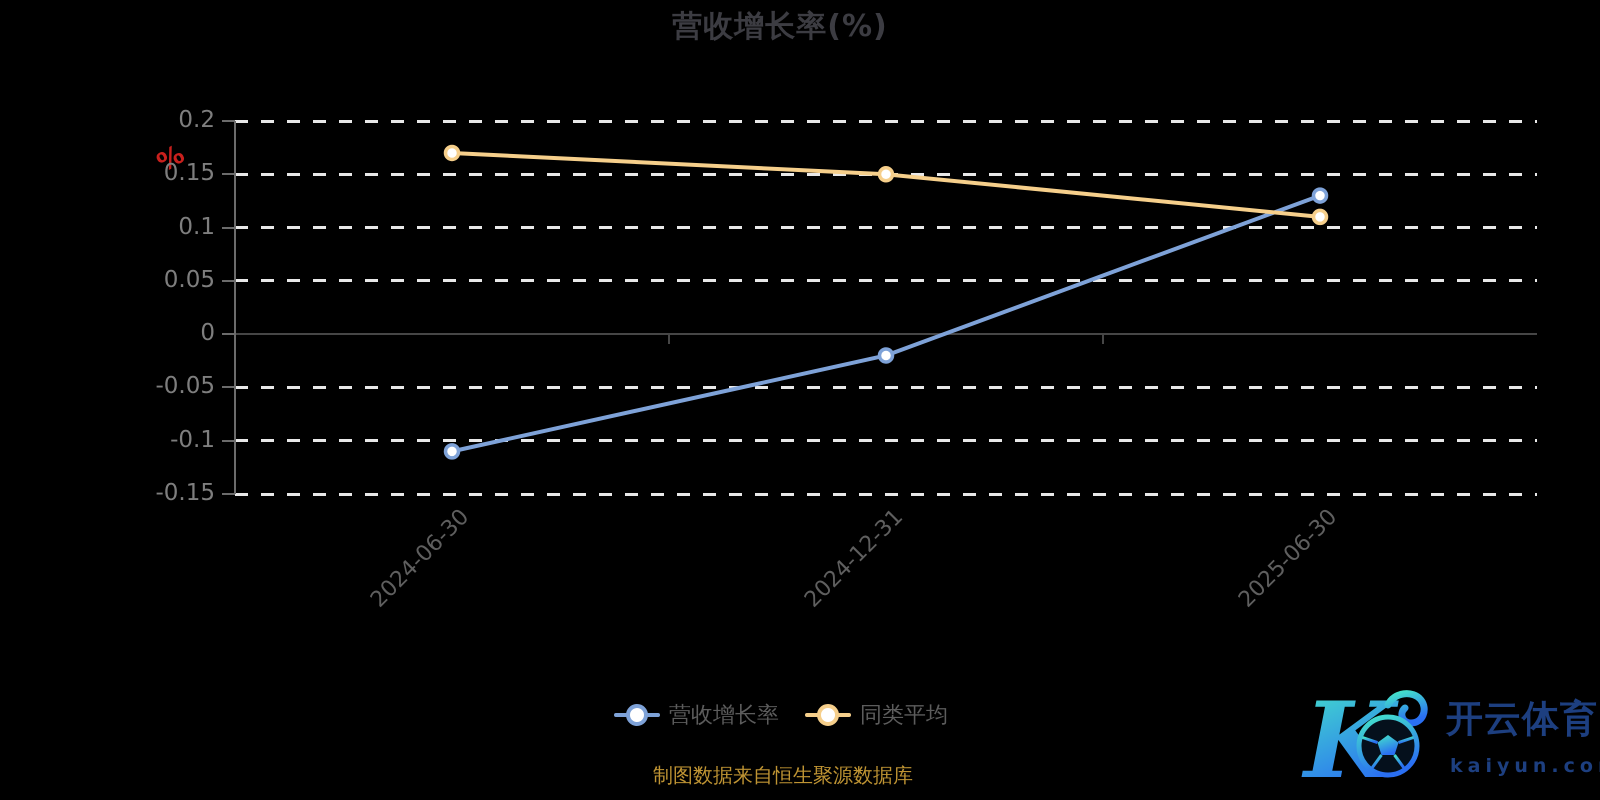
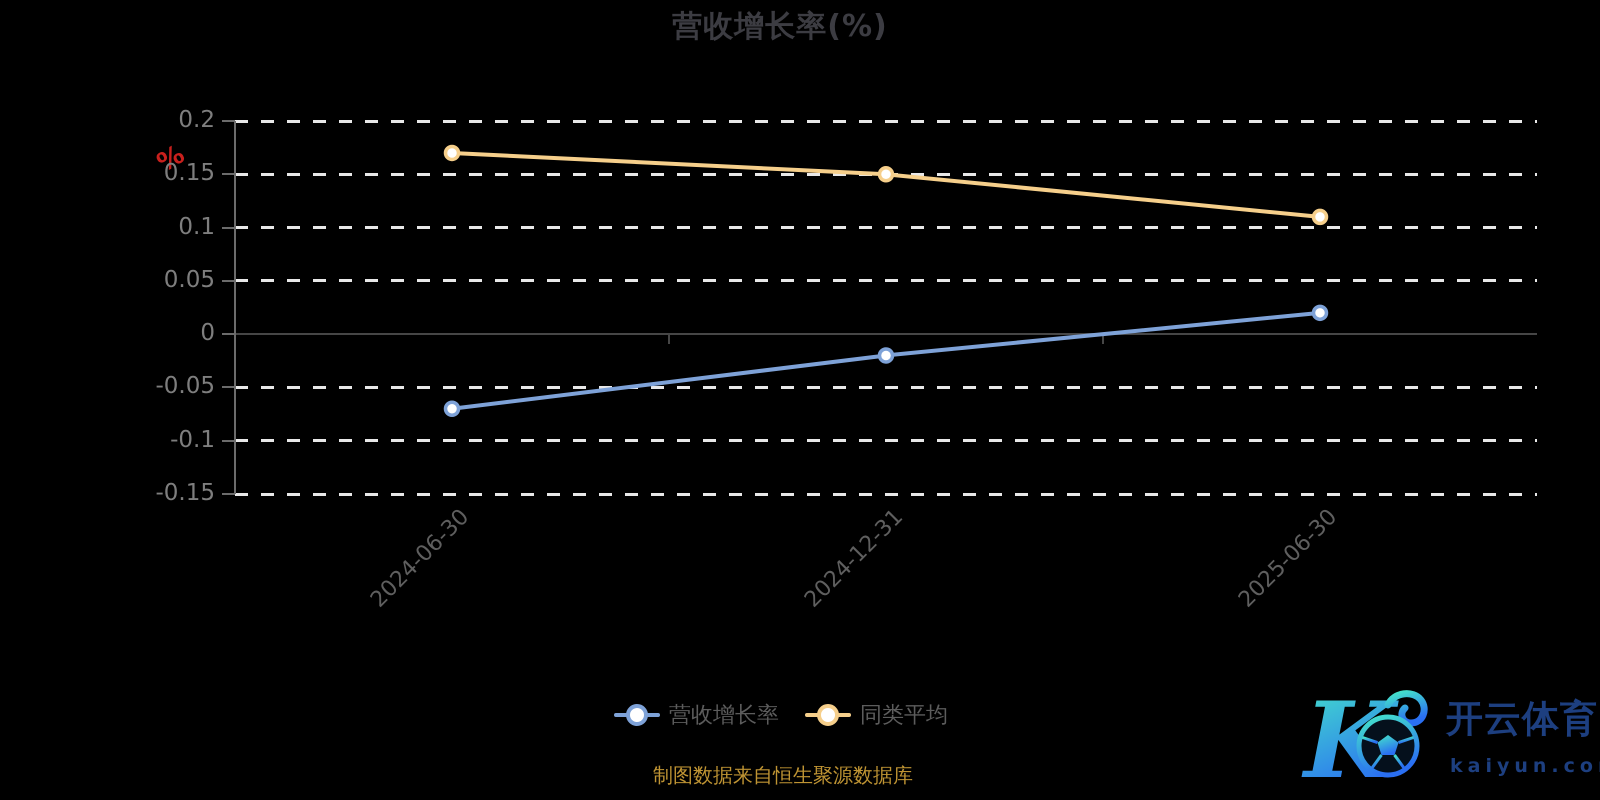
营收增长率/2024-06-30: -0.11 -> -0.07
营收增长率/2025-06-30: 0.13 -> 0.02
